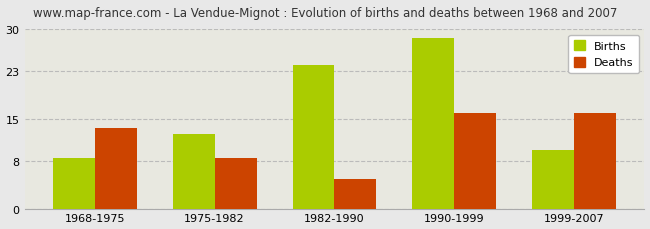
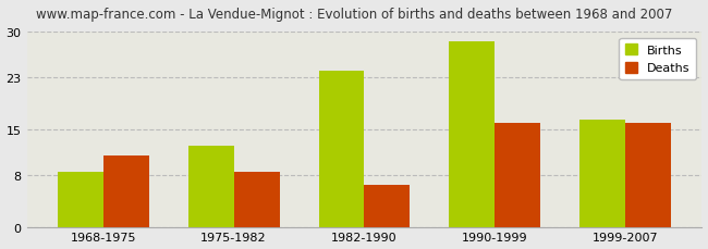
Deaths/1968-1975: 13.4 -> 11.0
Deaths/1982-1990: 5.0 -> 6.5
Births/1999-2007: 9.8 -> 16.5
